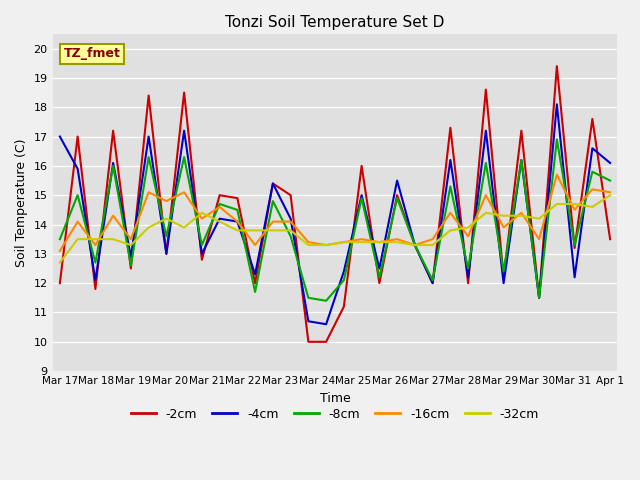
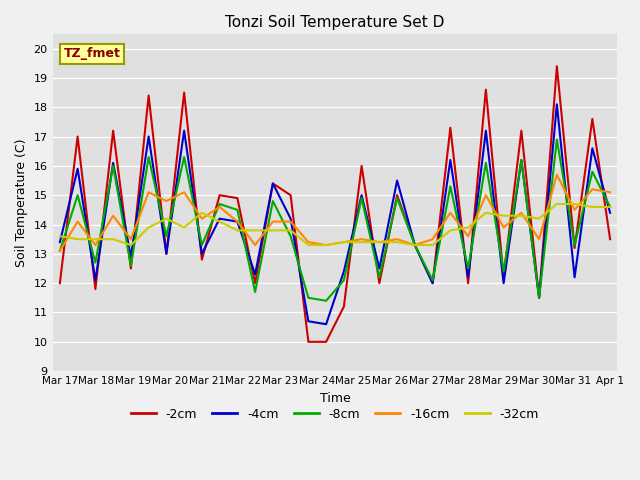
-4cm/Mar 17: 17.0 -> 13.4
-8cm/Mar 17: 13.5 -> 13.1
-32cm/Mar 17: 12.7 -> 13.6
-4cm/Apr 1: 16.1 -> 14.4
-8cm/Apr 1: 15.5 -> 14.6
-32cm/Apr 1: 15.0 -> 14.6
